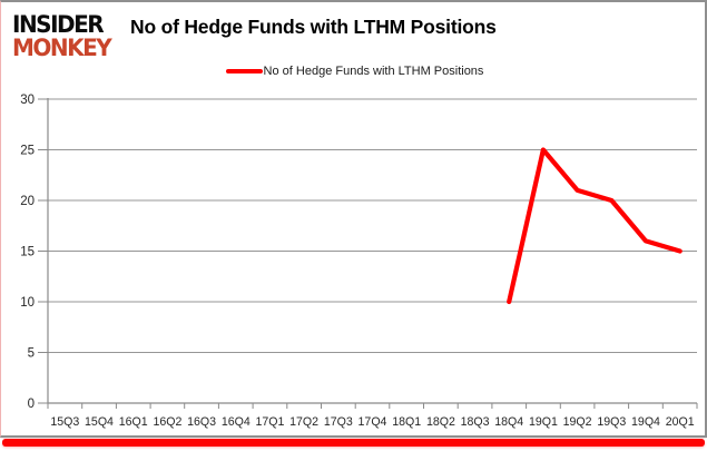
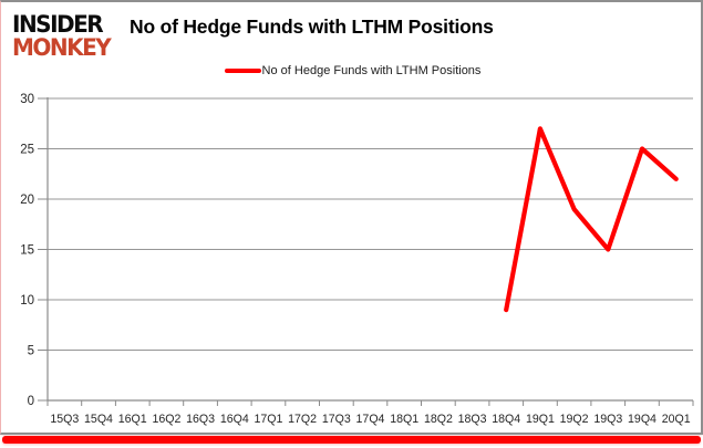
18Q4: 10 -> 9
19Q1: 25 -> 27
19Q2: 21 -> 19
19Q3: 20 -> 15
19Q4: 16 -> 25
20Q1: 15 -> 22
